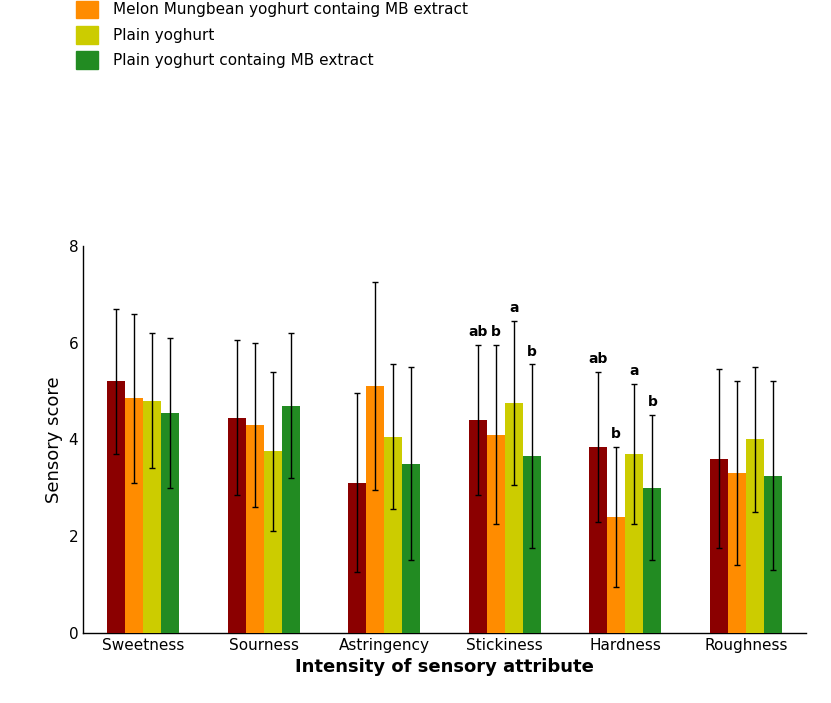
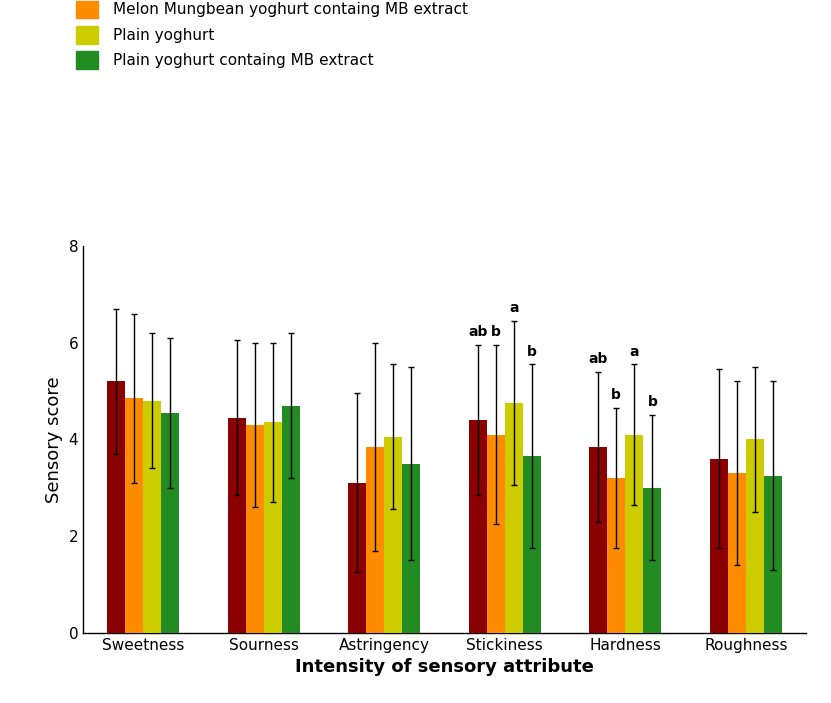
Plain yoghurt/Sourness: 3.75 -> 4.35
Melon Mungbean yoghurt containg MB extract/Astringency: 5.10 -> 3.85
Melon Mungbean yoghurt containg MB extract/Hardness: 2.40 -> 3.20
Plain yoghurt/Hardness: 3.70 -> 4.10
